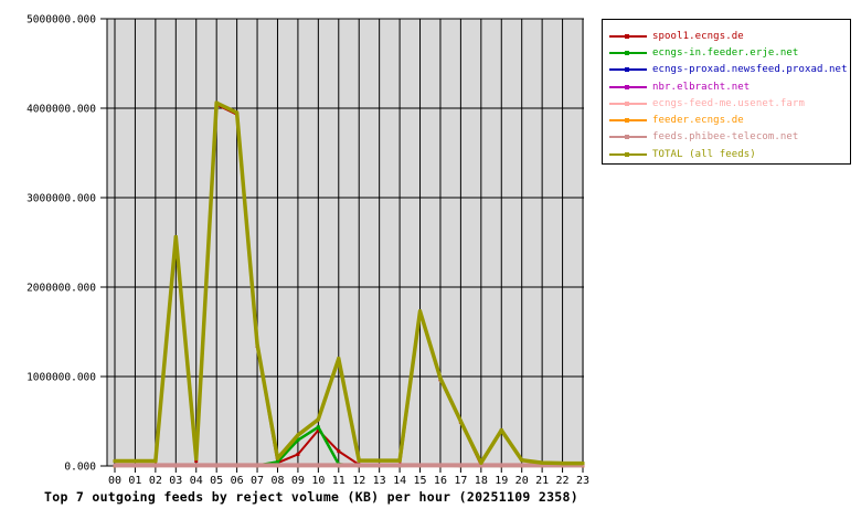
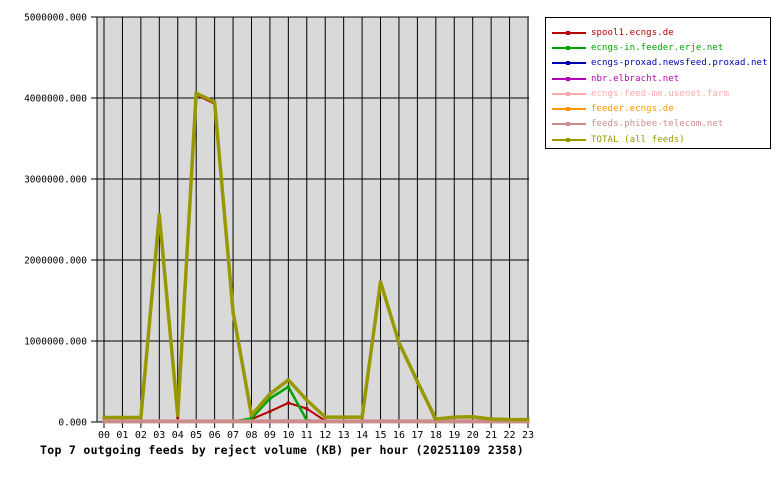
spool1.ecngs.de/10: 400000 -> 200000
TOTAL (all feeds)/11: 1200000 -> 300000
TOTAL (all feeds)/19: 400000 -> 100000
